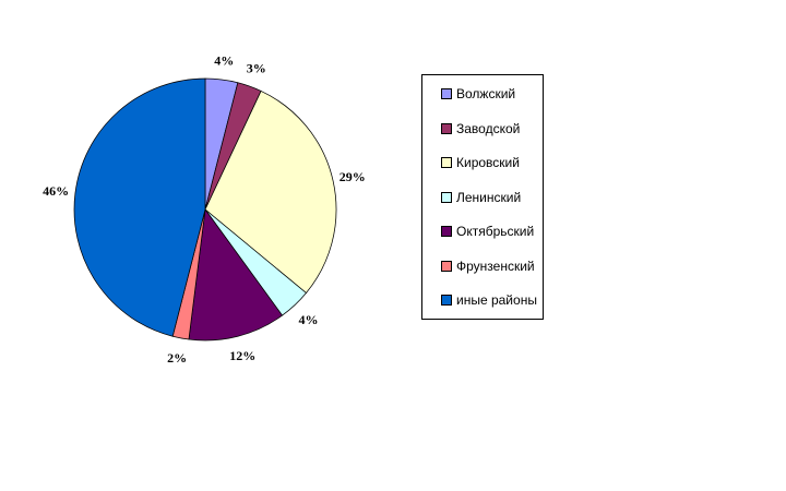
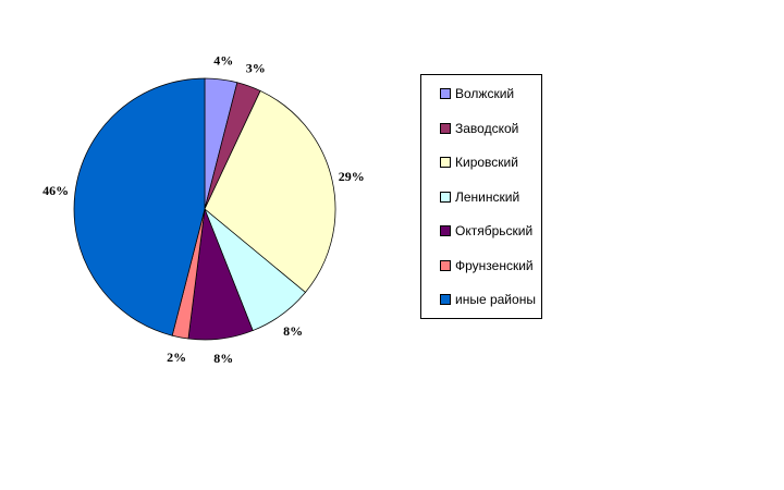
Ленинский: 4% -> 8%
Октябрьский: 12% -> 8%
